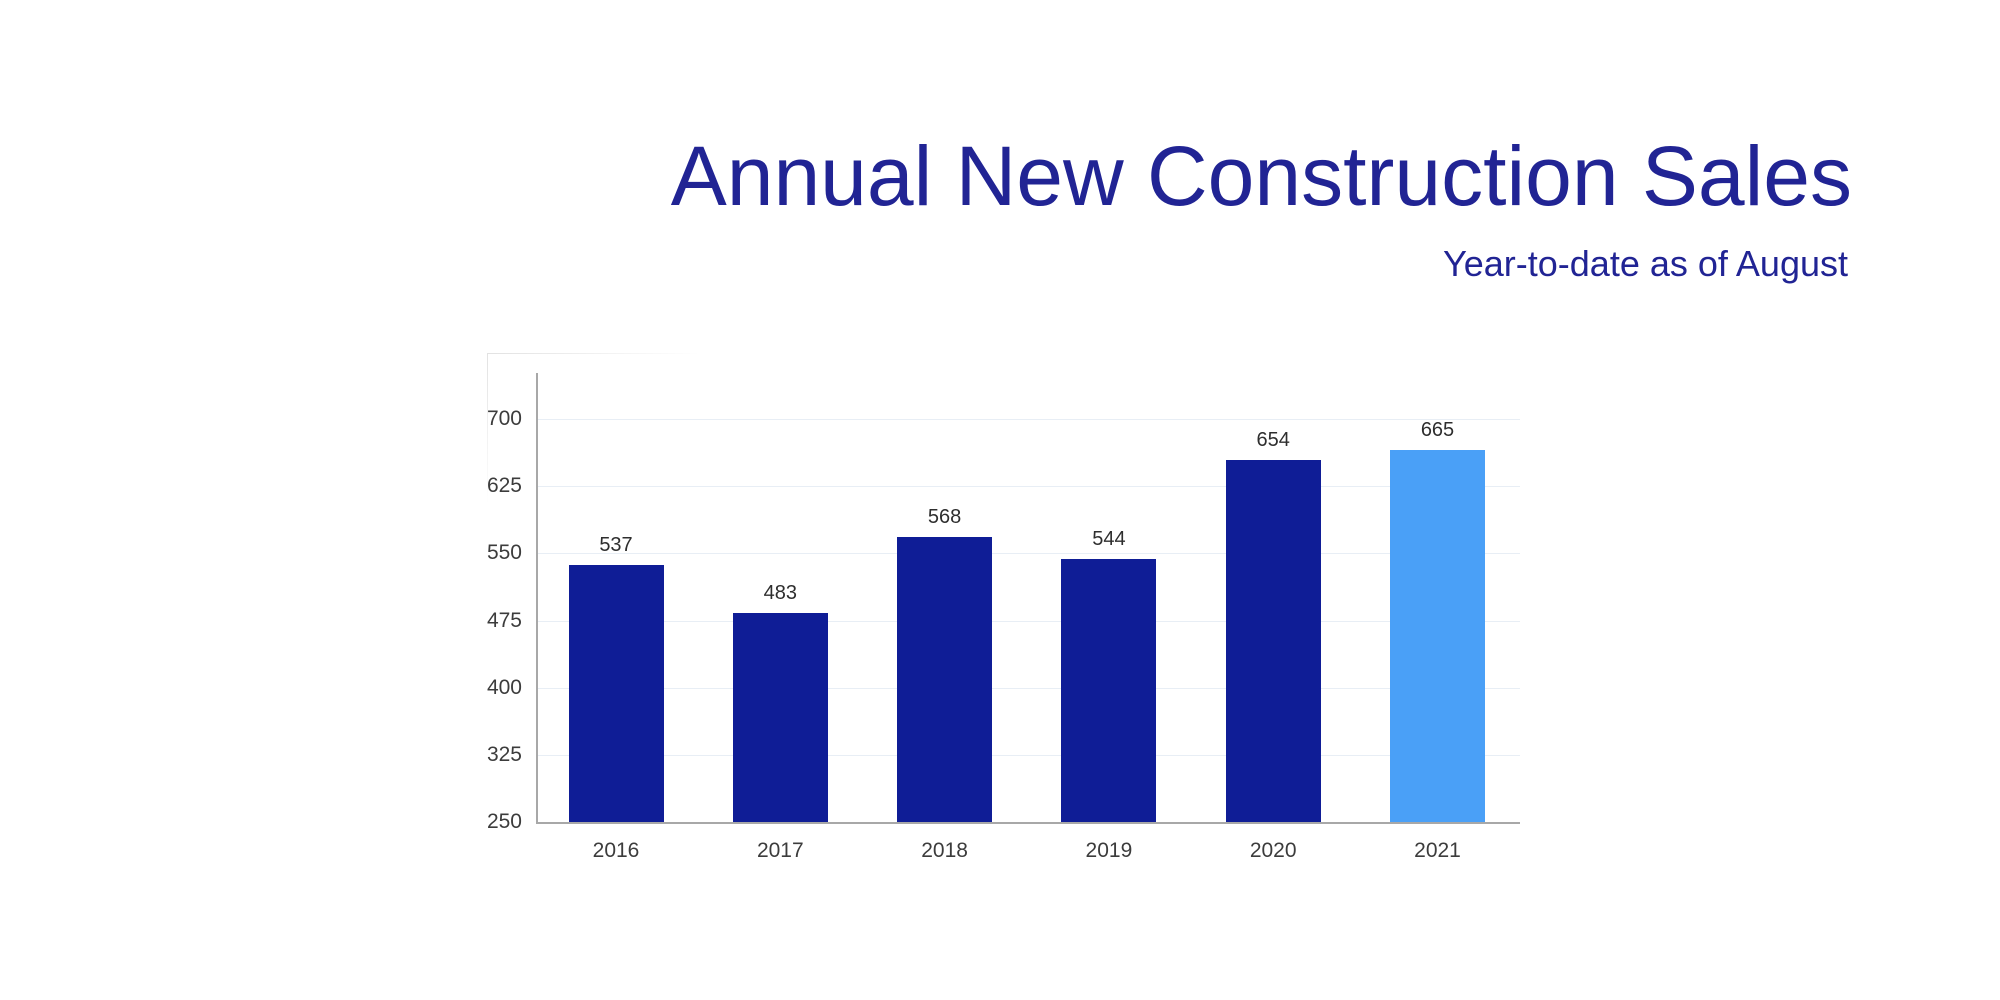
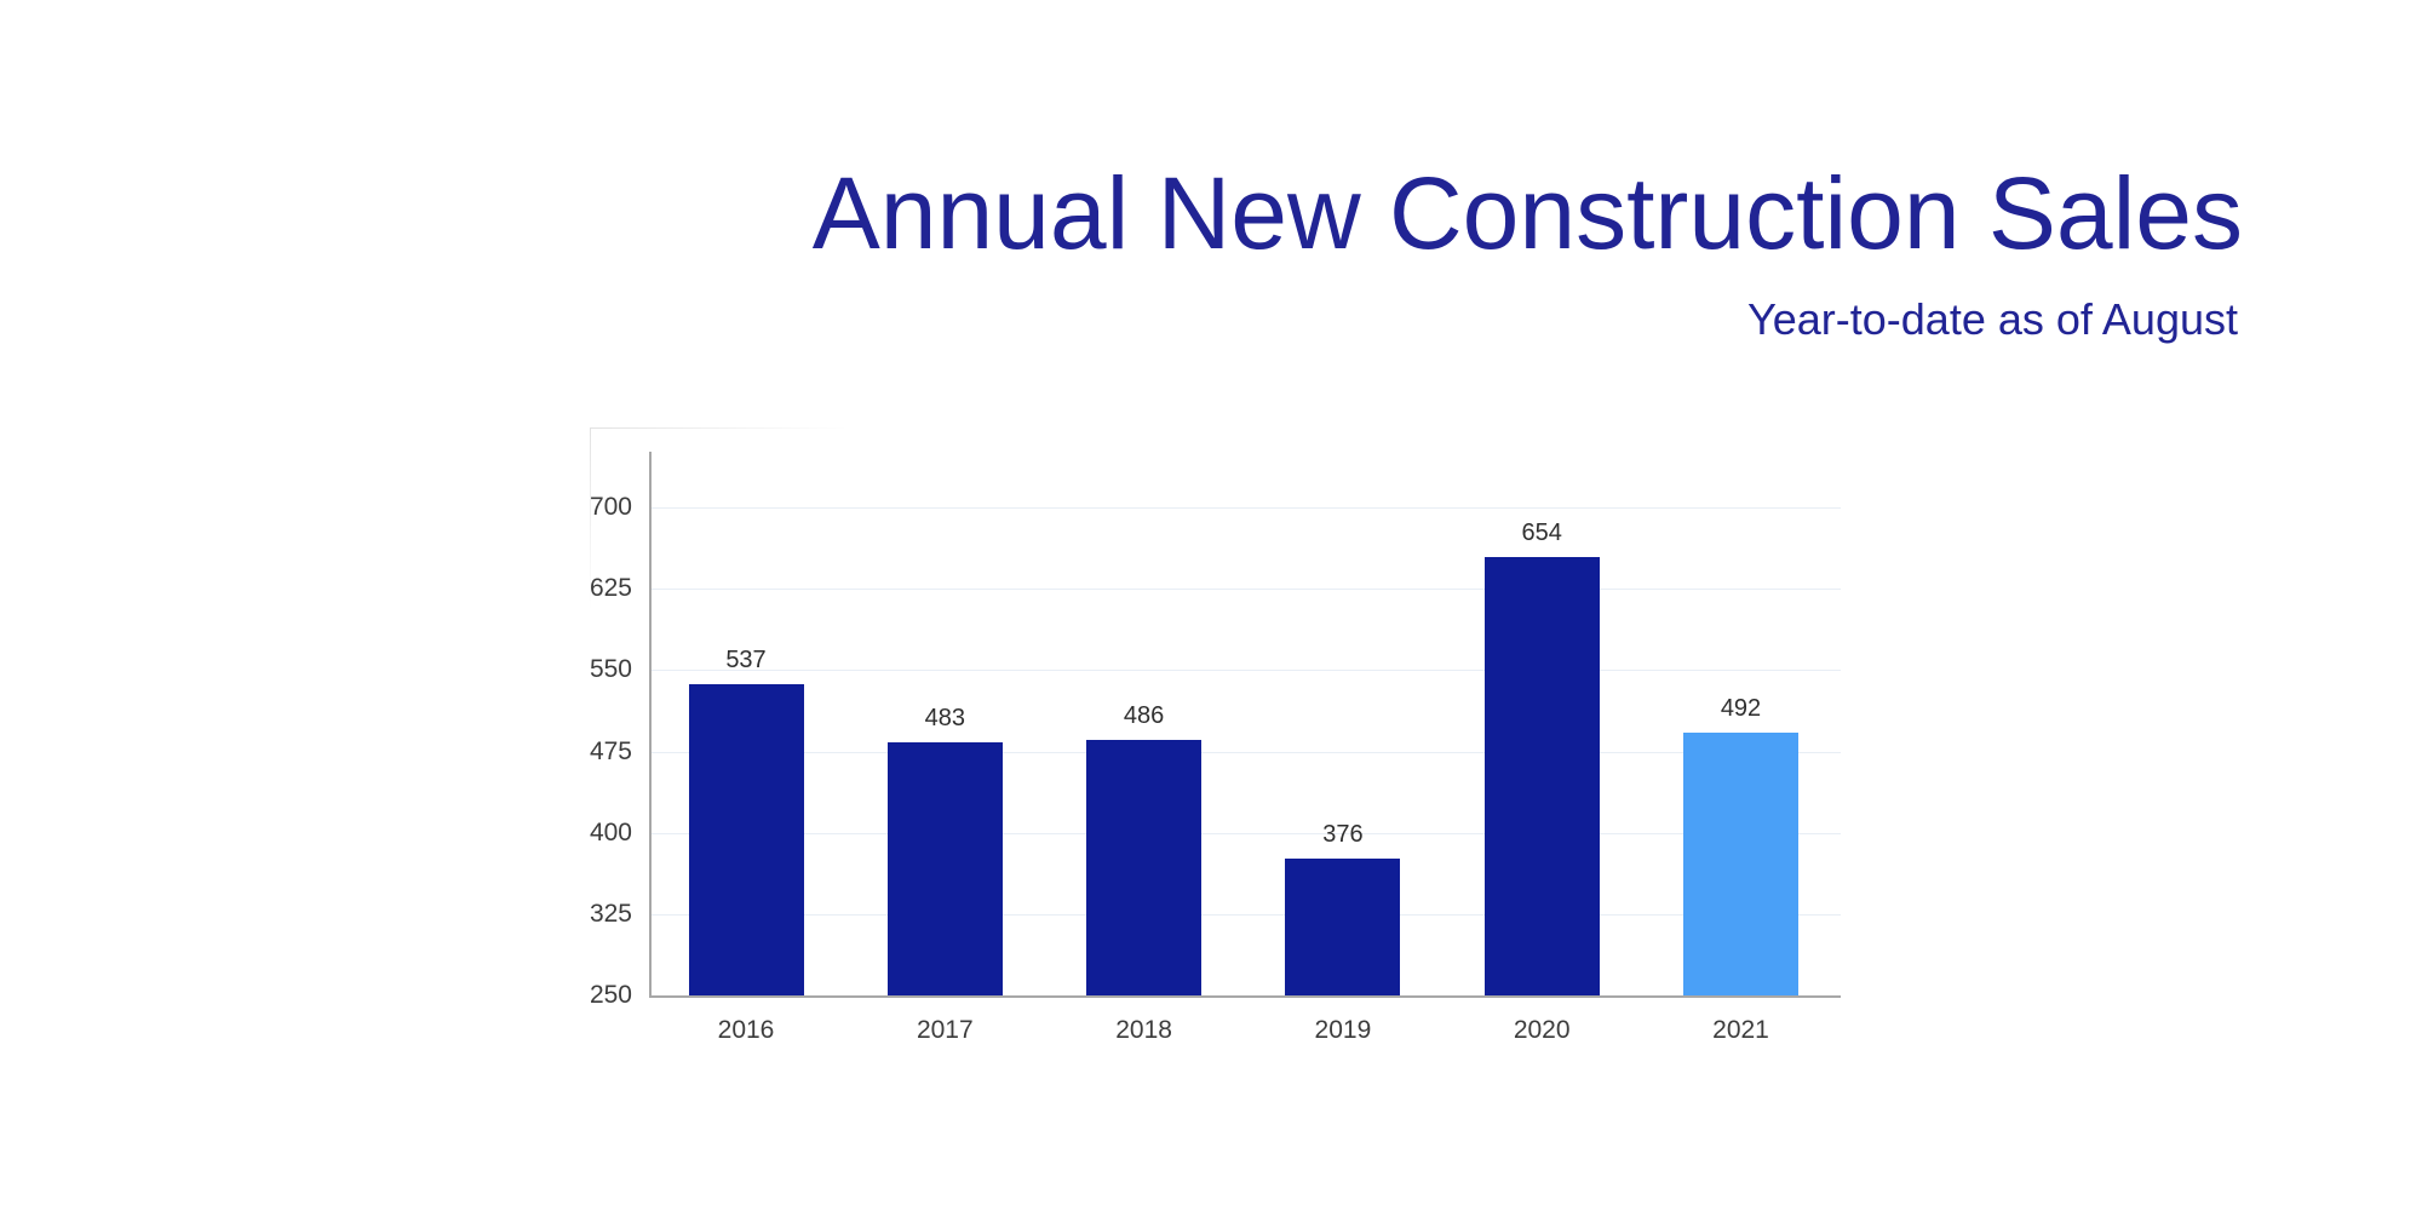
2018: 568 -> 486
2019: 544 -> 376
2021: 665 -> 492
